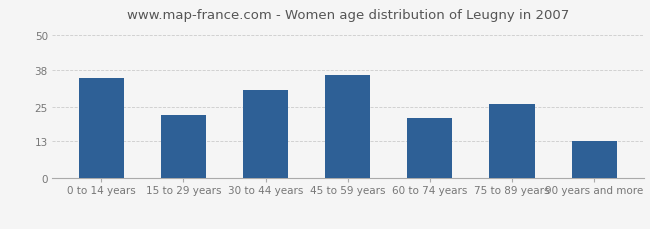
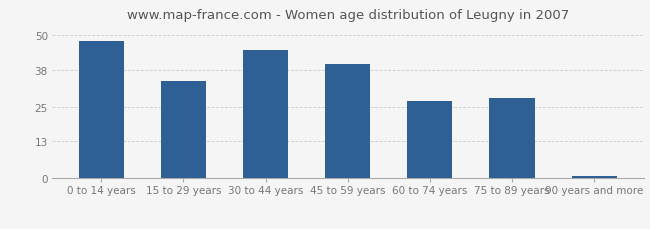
0 to 14 years: 35 -> 48
15 to 29 years: 22 -> 34
30 to 44 years: 31 -> 45
45 to 59 years: 36 -> 40
60 to 74 years: 21 -> 27
75 to 89 years: 26 -> 28
90 years and more: 13 -> 1
